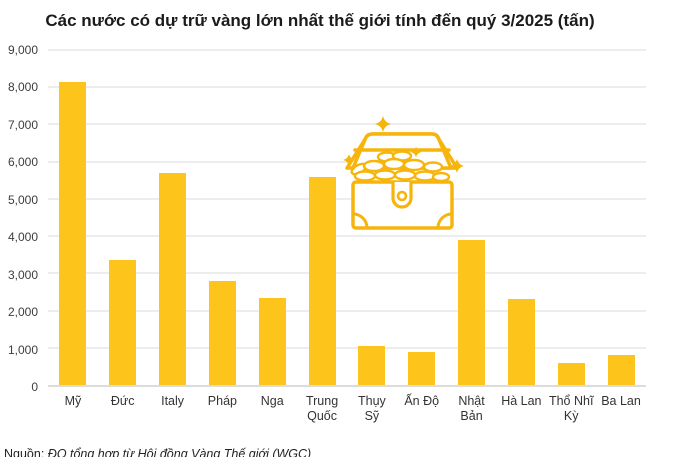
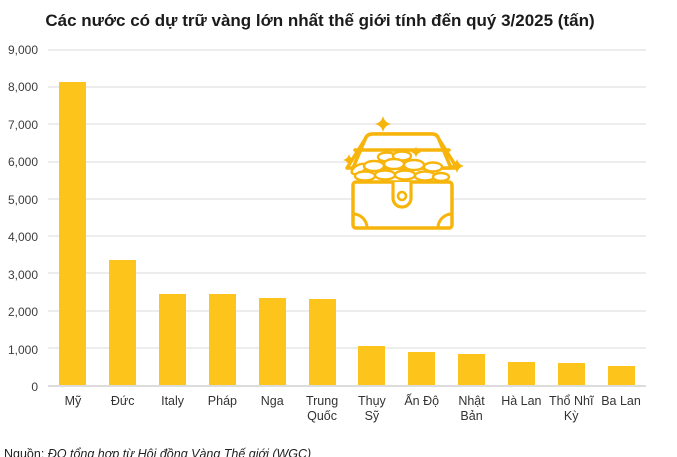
Italy: 5700 -> 2500
Pháp: 2800 -> 2400
Trung Quốc: 5600 -> 2300
Nhật Bản: 3900 -> 800
Hà Lan: 2300 -> 600
Ba Lan: 800 -> 500
